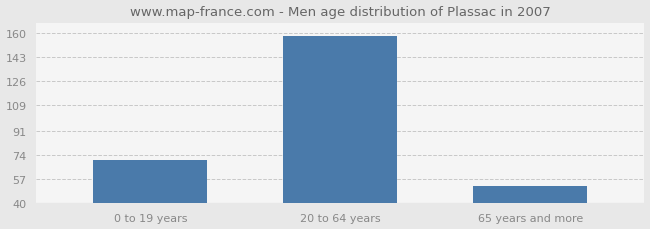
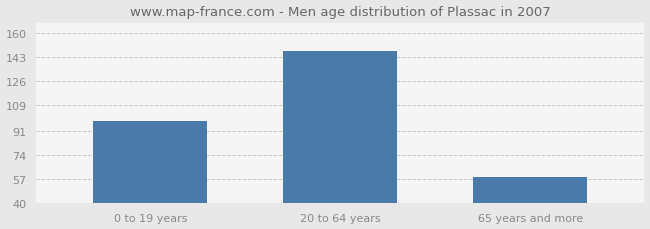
0 to 19 years: 70 -> 98
20 to 64 years: 158 -> 147
65 years and more: 52 -> 58
